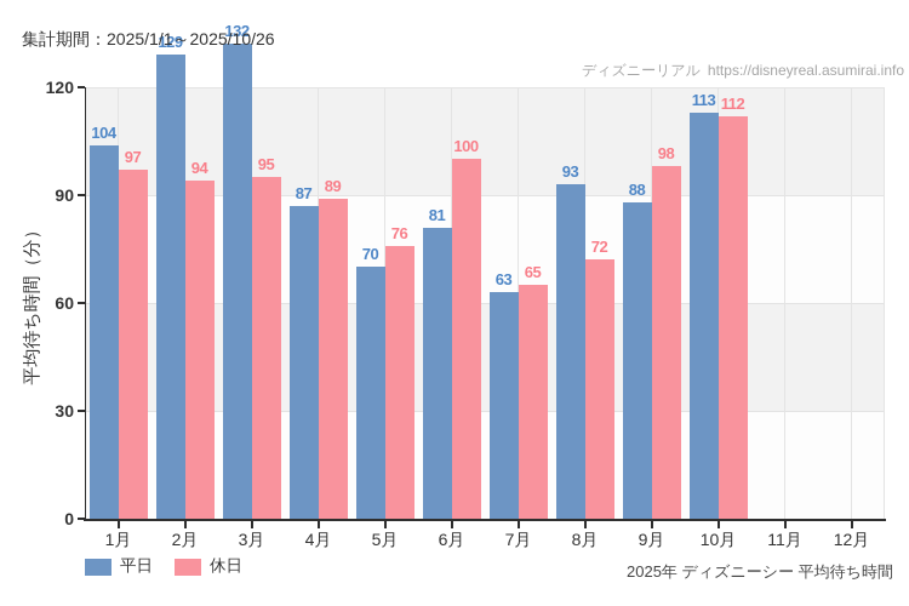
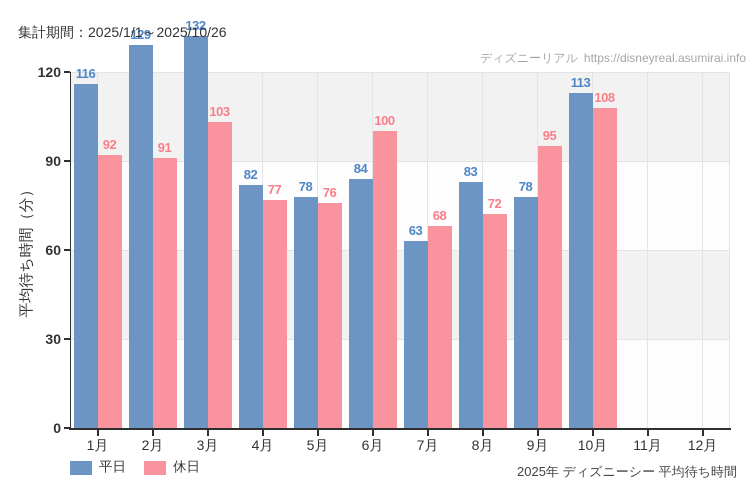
平日/1月: 104 -> 116
休日/1月: 97 -> 92
休日/2月: 94 -> 91
休日/3月: 95 -> 103
平日/4月: 87 -> 82
休日/4月: 89 -> 77
平日/5月: 70 -> 78
平日/6月: 81 -> 84
休日/7月: 65 -> 68
平日/8月: 93 -> 83
平日/9月: 88 -> 78
休日/9月: 98 -> 95
休日/10月: 112 -> 108
